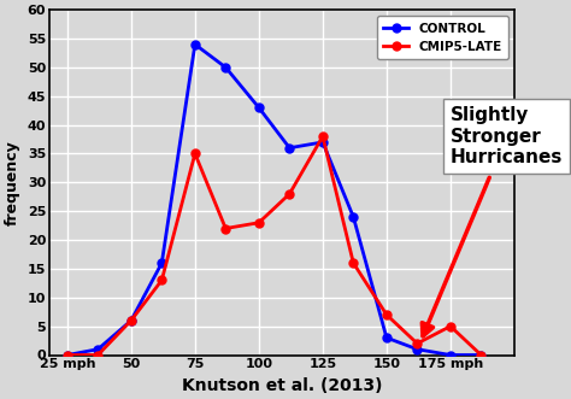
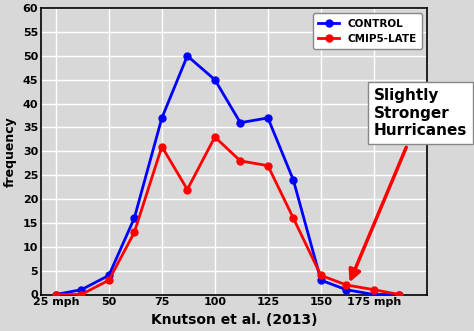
CONTROL/50: 6 -> 4
CMIP5-LATE/50: 6 -> 3
CONTROL/75: 54 -> 37
CMIP5-LATE/75: 35 -> 31
CONTROL/100: 43 -> 45
CMIP5-LATE/100: 23 -> 33
CMIP5-LATE/125: 38 -> 27
CMIP5-LATE/150: 7 -> 4
CMIP5-LATE/175 mph: 5 -> 1
